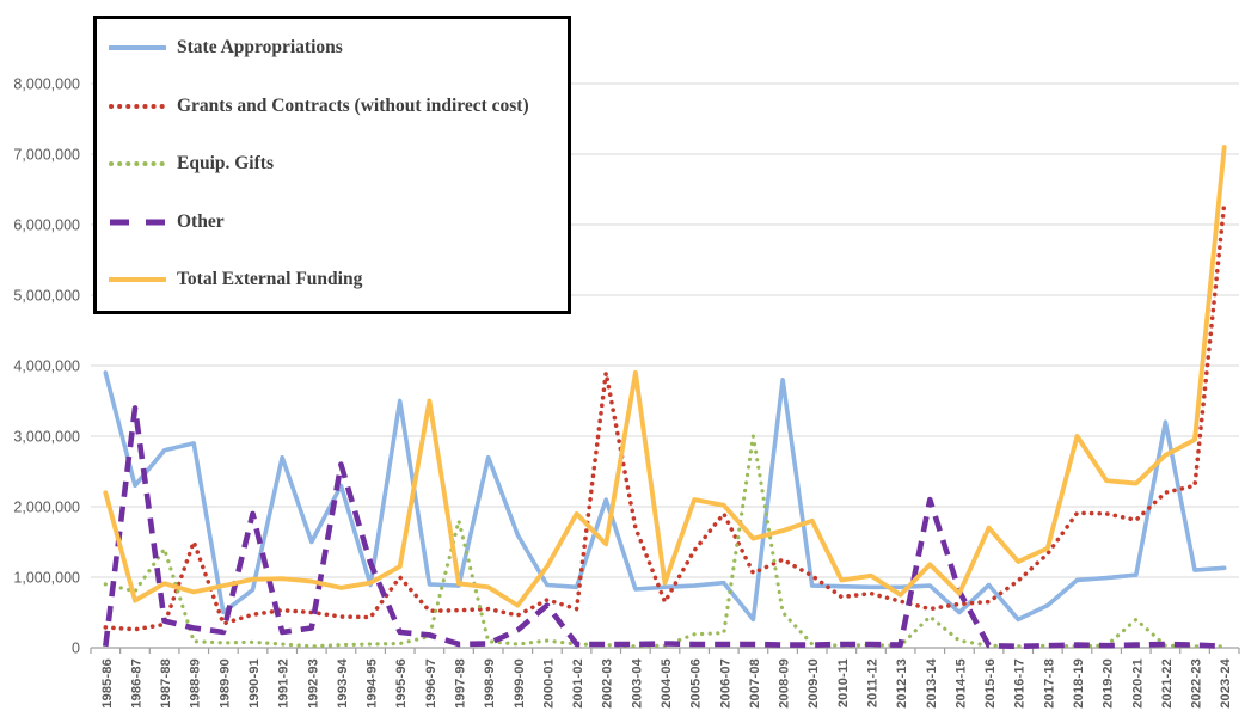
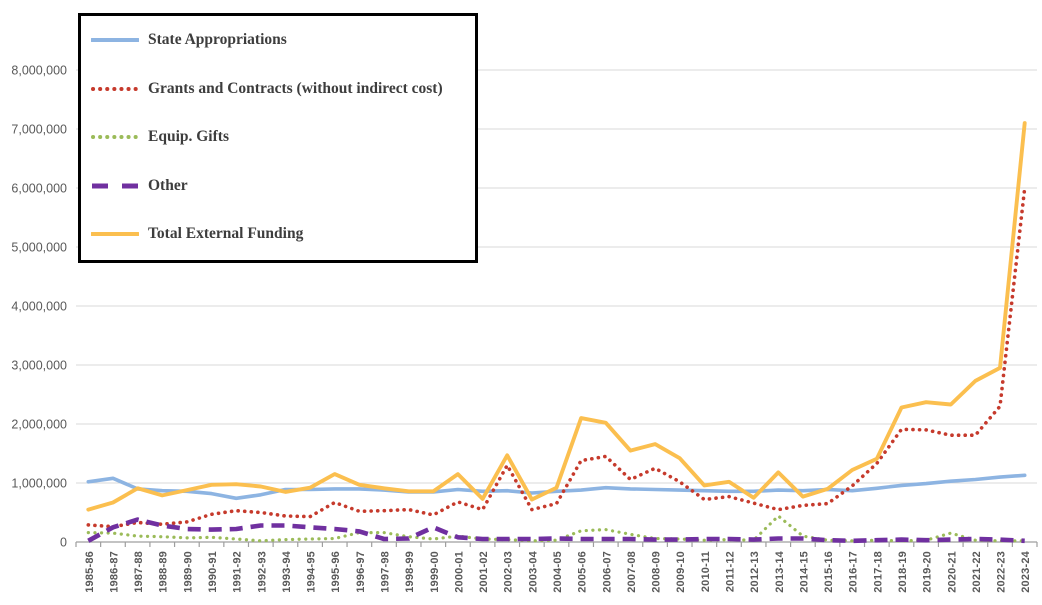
State Appropriations/1985-86: 3900000 -> 1000000
Equip. Gifts/1985-86: 900000 -> 200000
Total External Funding/1985-86: 2200000 -> 600000
State Appropriations/1986-87: 2300000 -> 1100000
Equip. Gifts/1986-87: 800000 -> 200000
Other/1986-87: 3400000 -> 200000
State Appropriations/1987-88: 2800000 -> 900000
Equip. Gifts/1987-88: 1400000 -> 100000
State Appropriations/1988-89: 2900000 -> 900000
Grants and Contracts (without indirect cost)/1988-89: 1500000 -> 300000
State Appropriations/1989-90: 500000 -> 900000
Other/1990-91: 1900000 -> 200000
State Appropriations/1991-92: 2700000 -> 700000
State Appropriations/1992-93: 1500000 -> 800000
State Appropriations/1993-94: 2300000 -> 900000
Other/1993-94: 2600000 -> 300000
Other/1994-95: 1200000 -> 200000
State Appropriations/1995-96: 3500000 -> 900000
Grants and Contracts (without indirect cost)/1995-96: 1000000 -> 700000
Total External Funding/1996-97: 3500000 -> 1000000
Equip. Gifts/1997-98: 1800000 -> 200000
State Appropriations/1998-99: 2700000 -> 800000
State Appropriations/1999-00: 1600000 -> 800000
Total External Funding/1999-00: 600000 -> 900000
Other/2000-01: 600000 -> 100000
Total External Funding/2001-02: 1900000 -> 700000
State Appropriations/2002-03: 2100000 -> 900000
Grants and Contracts (without indirect cost)/2002-03: 3900000 -> 1300000
Grants and Contracts (without indirect cost)/2003-04: 1700000 -> 600000
Total External Funding/2003-04: 3900000 -> 700000
Grants and Contracts (without indirect cost)/2006-07: 1900000 -> 1400000
State Appropriations/2007-08: 400000 -> 900000
Equip. Gifts/2007-08: 3000000 -> 100000
State Appropriations/2008-09: 3800000 -> 900000
Equip. Gifts/2008-09: 500000 -> 100000
Total External Funding/2009-10: 1800000 -> 1400000
Other/2013-14: 2100000 -> 100000
State Appropriations/2014-15: 500000 -> 900000
Other/2014-15: 800000 -> 100000
Total External Funding/2015-16: 1700000 -> 900000
State Appropriations/2016-17: 400000 -> 900000
State Appropriations/2017-18: 600000 -> 900000
Total External Funding/2018-19: 3000000 -> 2300000
Equip. Gifts/2020-21: 400000 -> 200000
State Appropriations/2021-22: 3200000 -> 1100000
Grants and Contracts (without indirect cost)/2021-22: 2200000 -> 1800000
Grants and Contracts (without indirect cost)/2023-24: 6300000 -> 6000000
